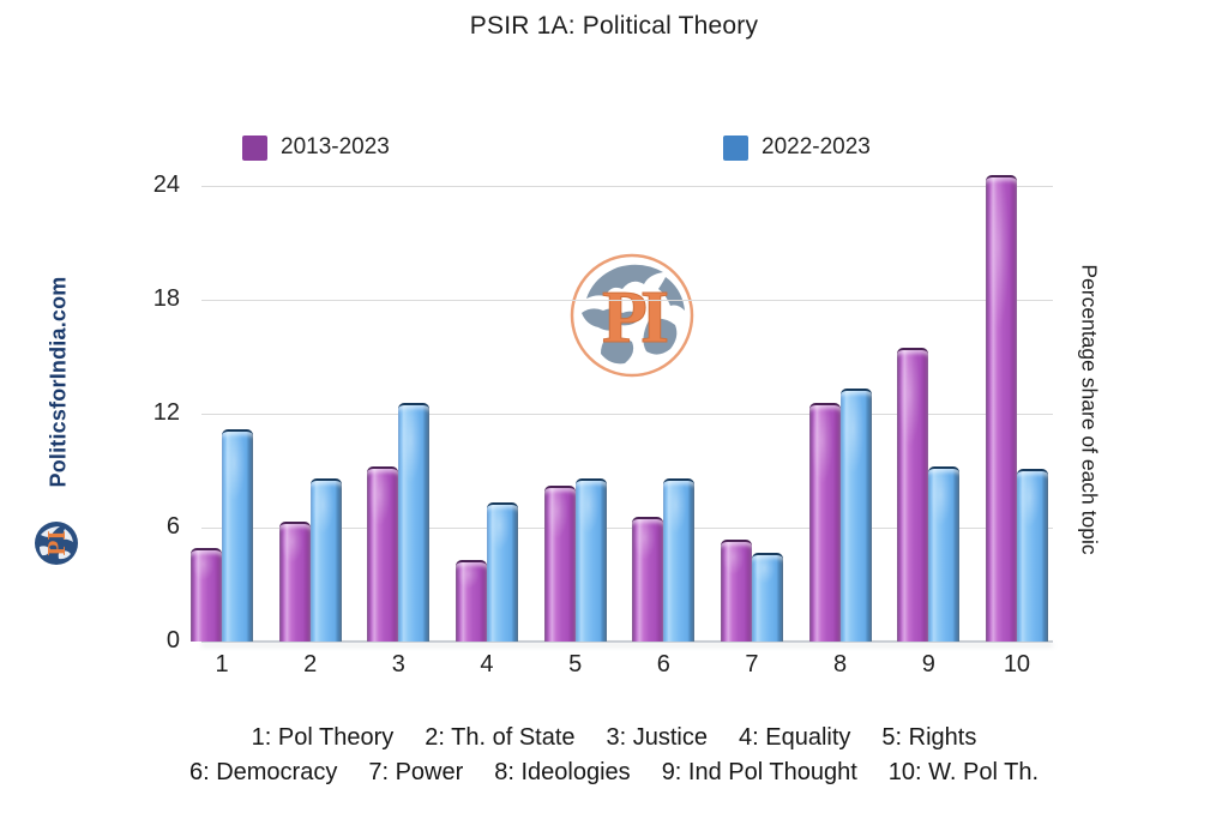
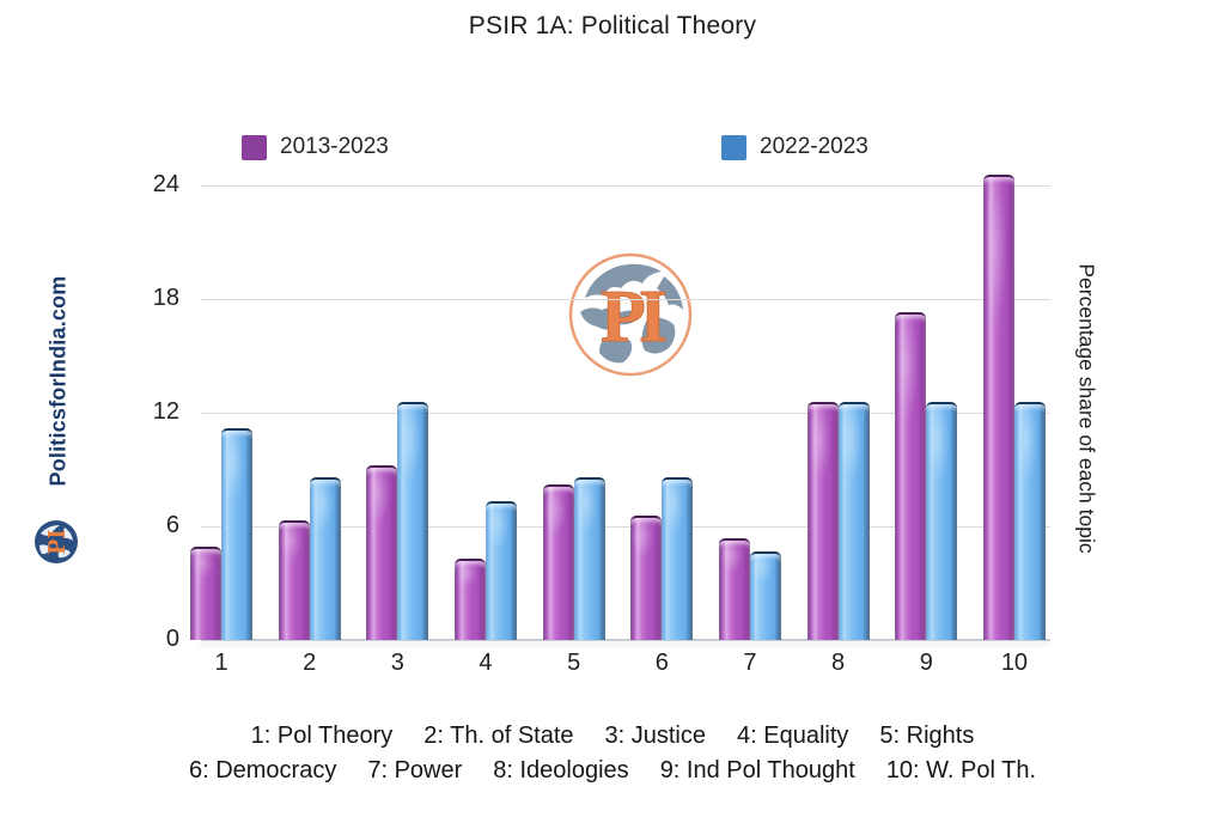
2022-2023/8: 13.3 -> 12.6
2013-2023/9: 15.5 -> 17.3
2022-2023/9: 9.2 -> 12.6
2022-2023/10: 9.1 -> 12.6
